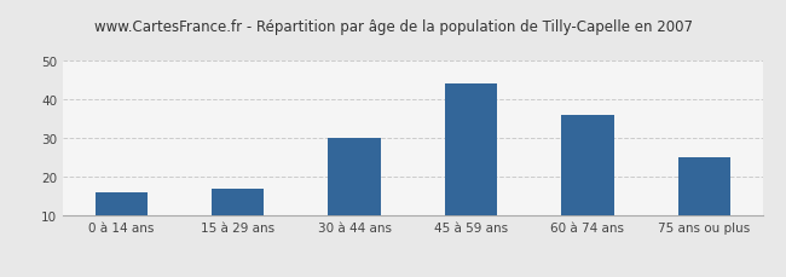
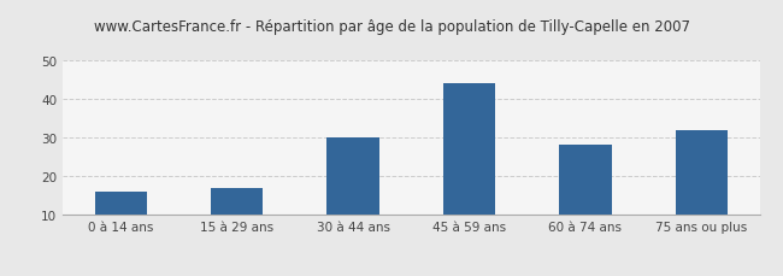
60 à 74 ans: 36 -> 28
75 ans ou plus: 25 -> 32
